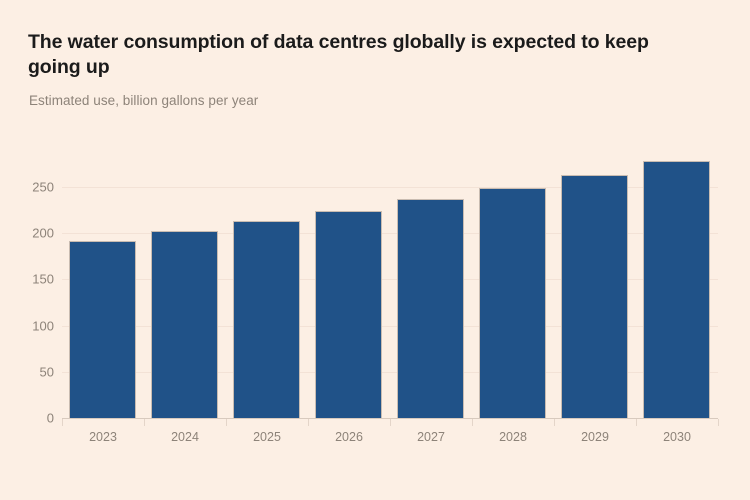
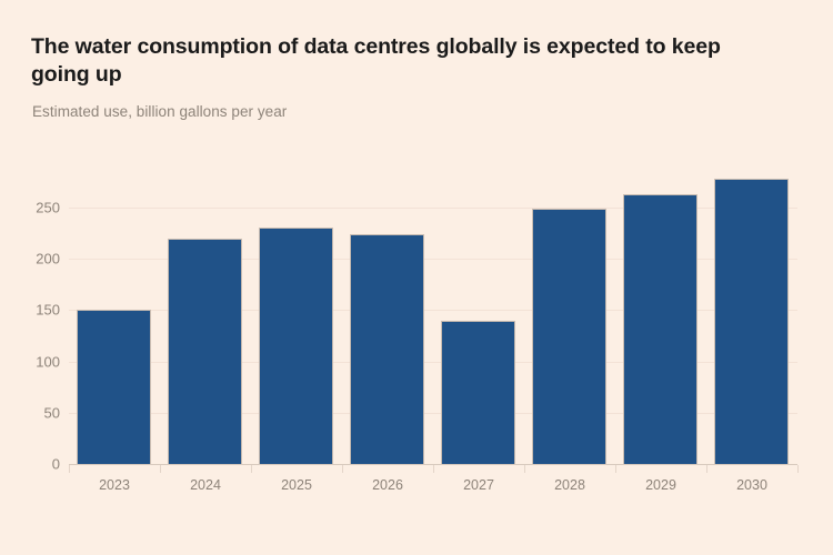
2023: 190 -> 150
2024: 200 -> 220
2025: 210 -> 230
2027: 240 -> 140
